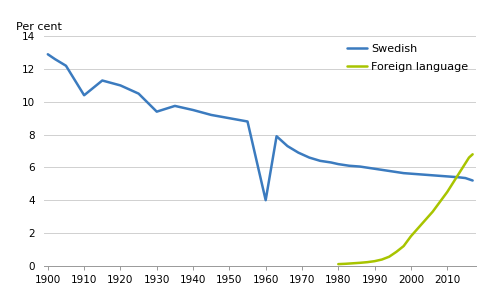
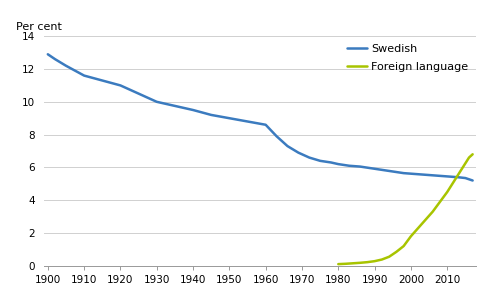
Swedish/1910: 10.4 -> 11.6
Swedish/1930: 9.4 -> 10.0
Swedish/1960: 4.0 -> 8.6
